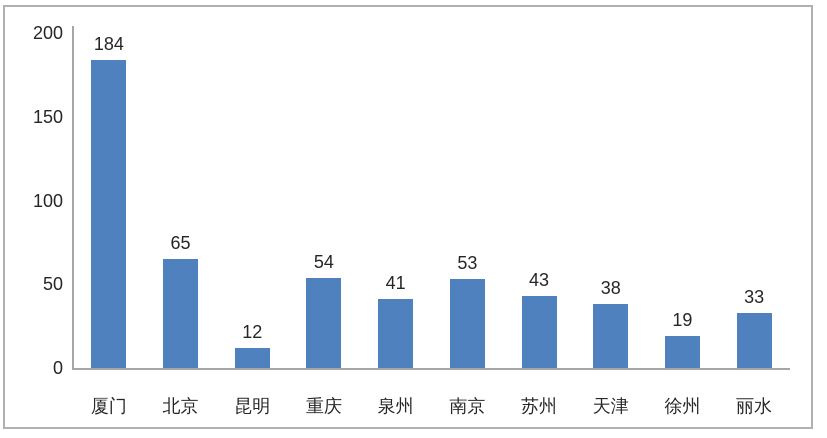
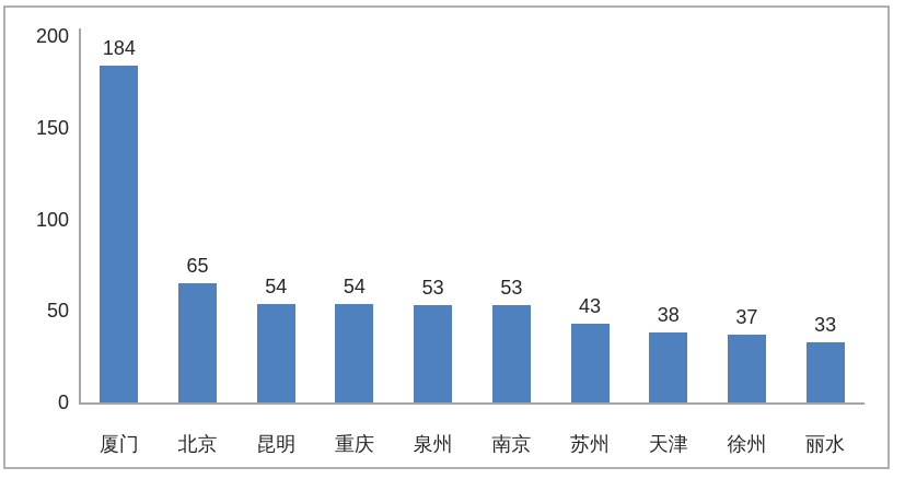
昆明: 12 -> 54
泉州: 41 -> 53
徐州: 19 -> 37
